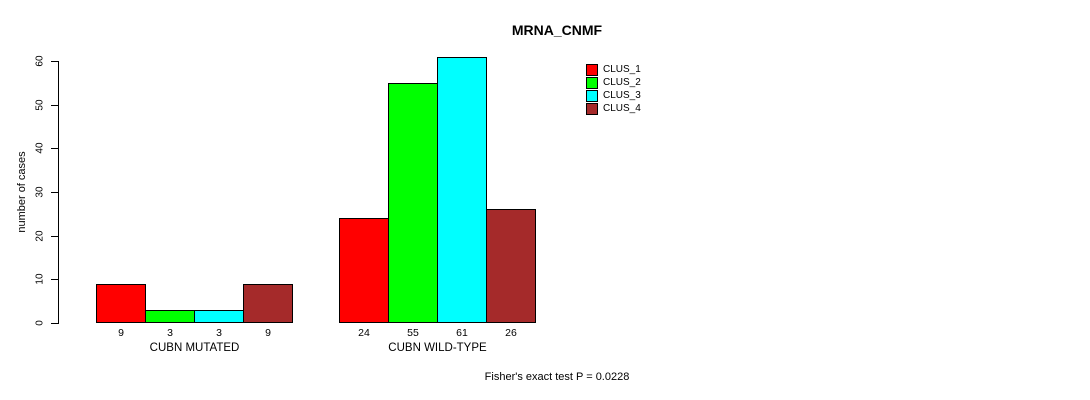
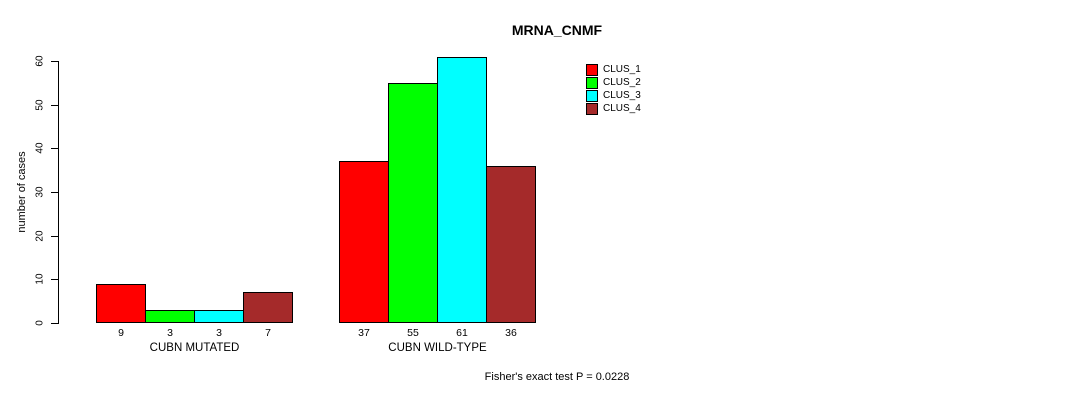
CLUS_4/CUBN MUTATED: 9 -> 7
CLUS_1/CUBN WILD-TYPE: 24 -> 37
CLUS_4/CUBN WILD-TYPE: 26 -> 36
